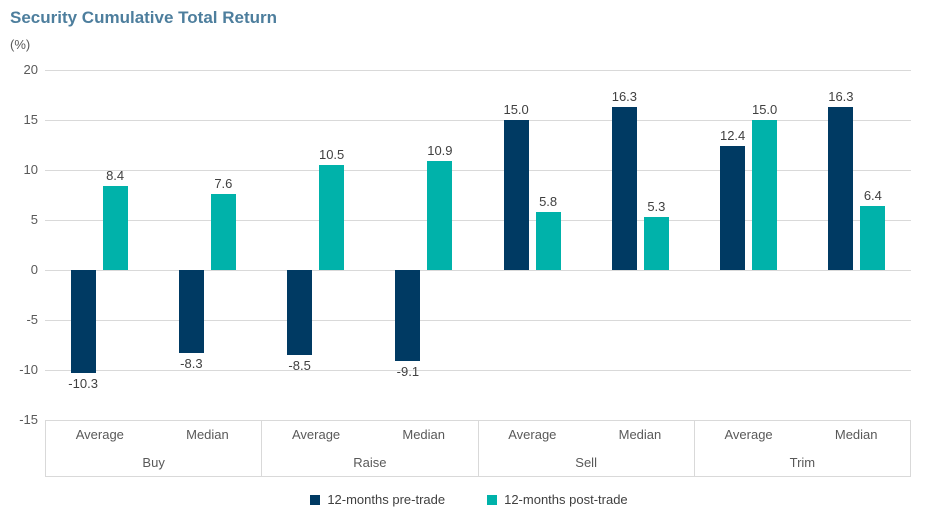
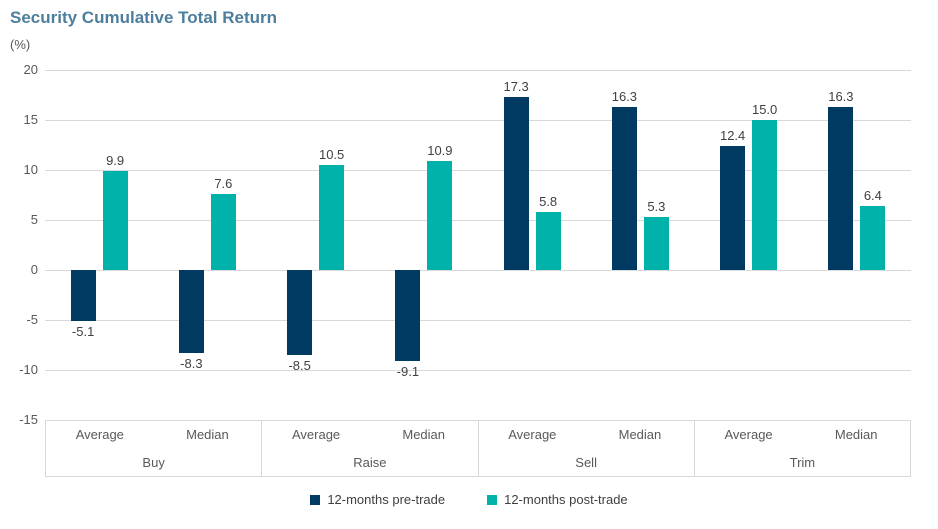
12-months pre-trade/Buy Average: -10.3 -> -5.1
12-months post-trade/Buy Average: 8.4 -> 9.9
12-months pre-trade/Sell Average: 15.0 -> 17.3
